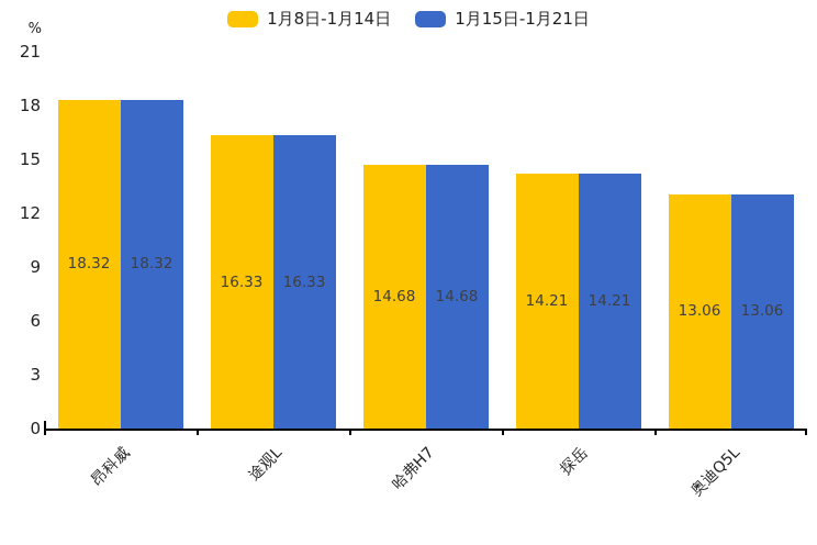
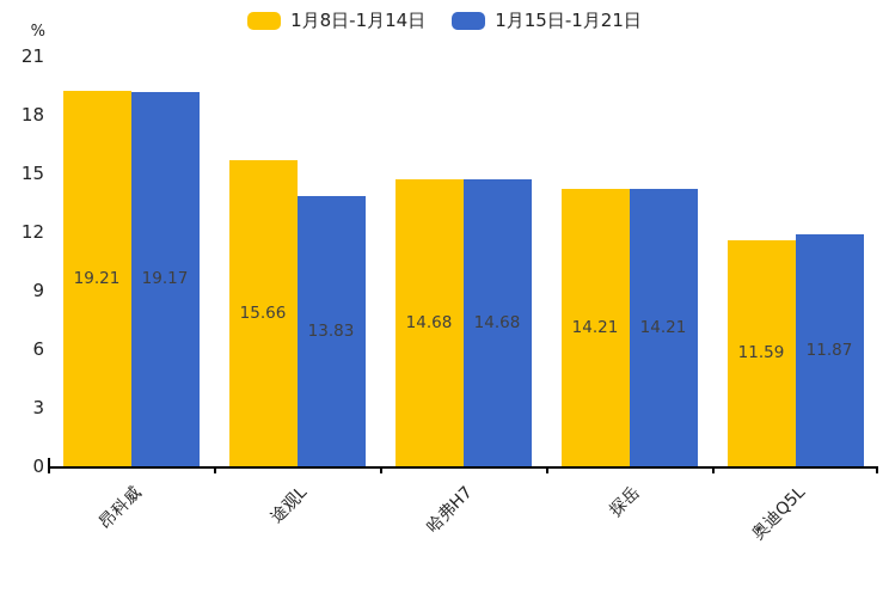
1月8日-1月14日/昂科威: 18.32 -> 19.21
1月15日-1月21日/昂科威: 18.32 -> 19.17
1月8日-1月14日/途观L: 16.33 -> 15.66
1月15日-1月21日/途观L: 16.33 -> 13.83
1月8日-1月14日/奥迪Q5L: 13.06 -> 11.59
1月15日-1月21日/奥迪Q5L: 13.06 -> 11.87
